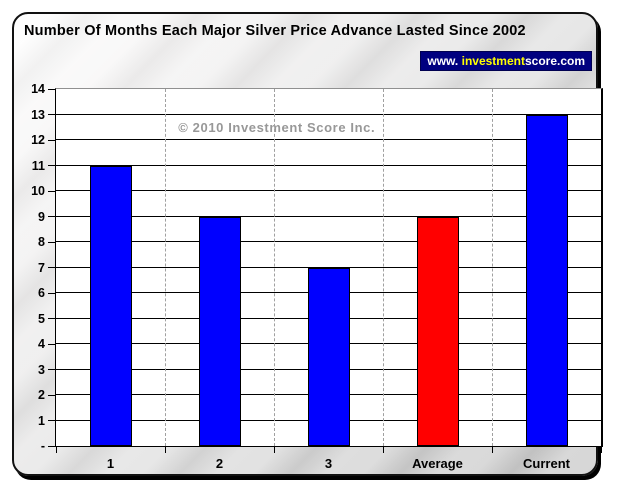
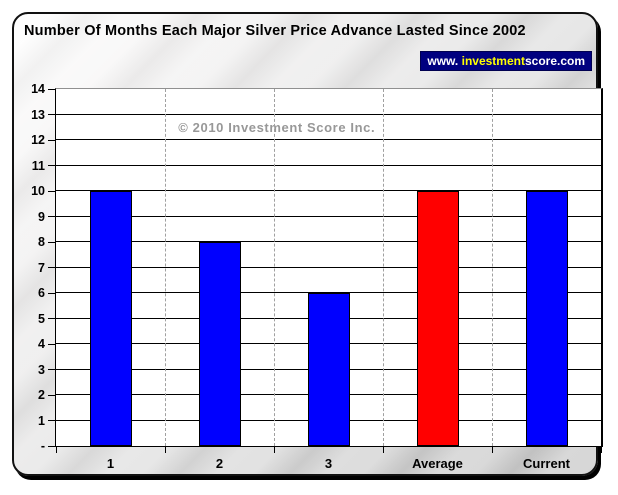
1: 11 -> 10
2: 9 -> 8
3: 7 -> 6
Average: 9 -> 10
Current: 13 -> 10
